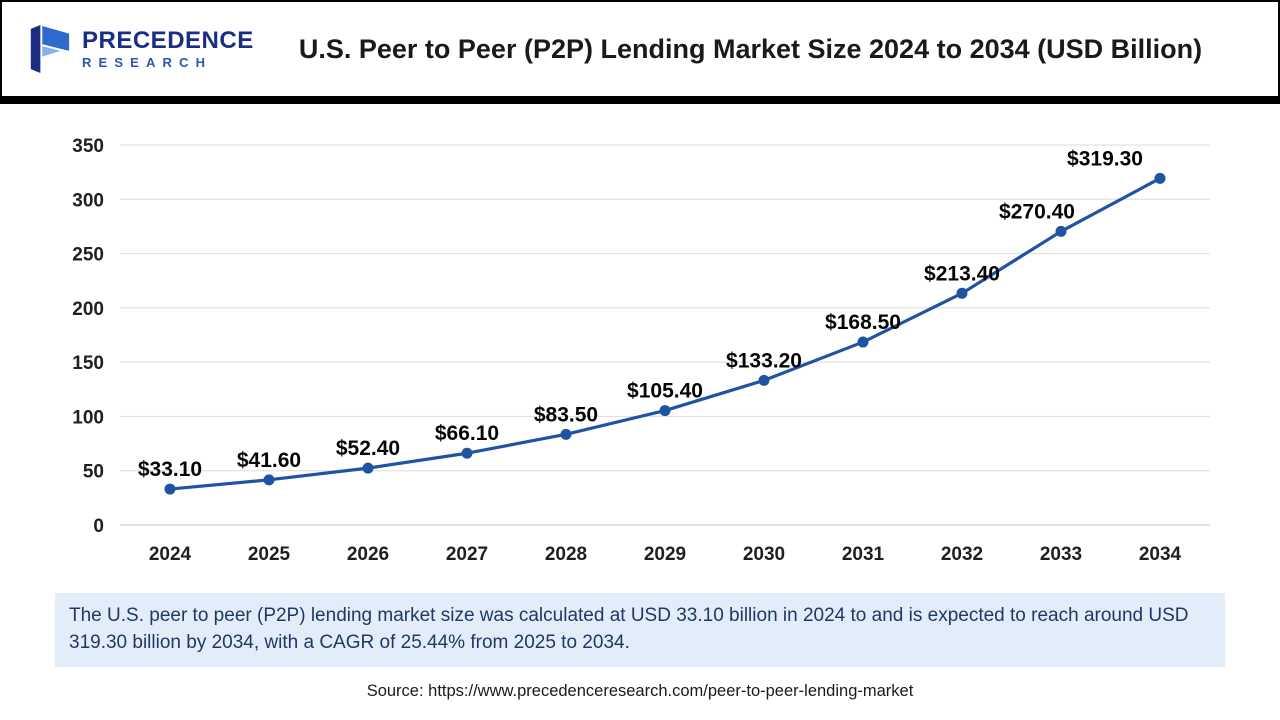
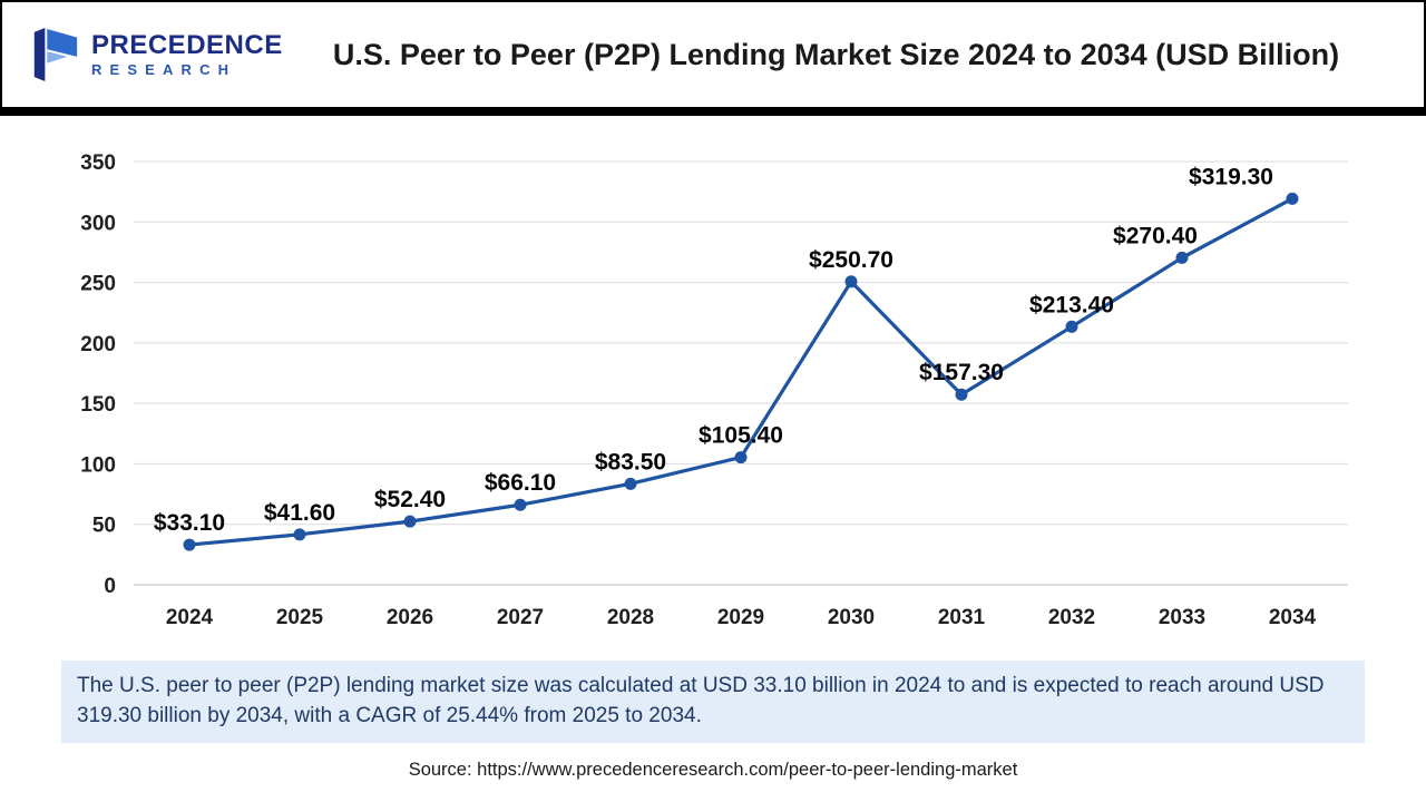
2030: $133.20 -> $250.70
2031: $168.50 -> $157.30
